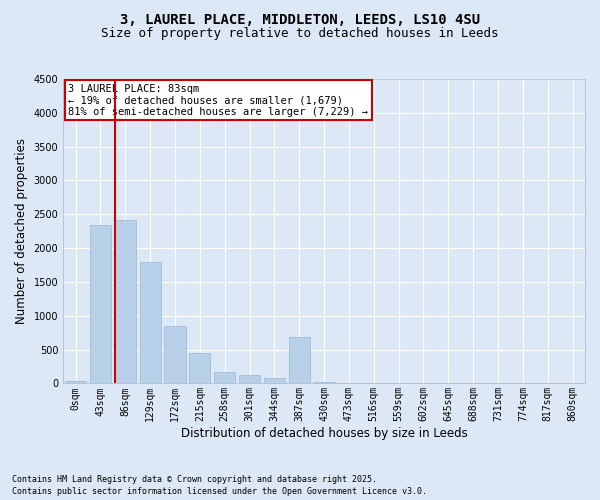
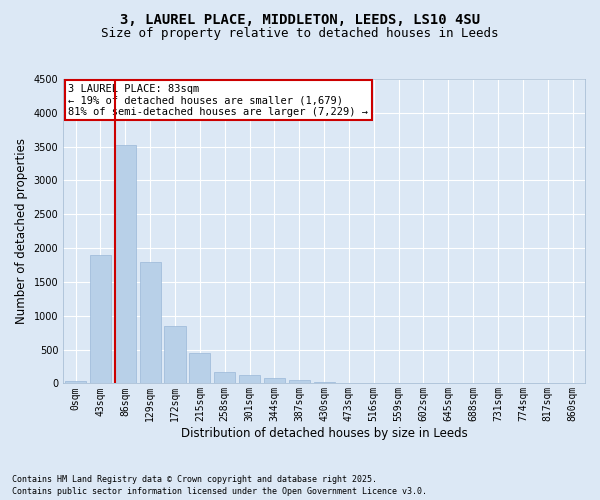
43sqm: 2340 -> 1900
86sqm: 2420 -> 3520
387sqm: 680 -> 50
